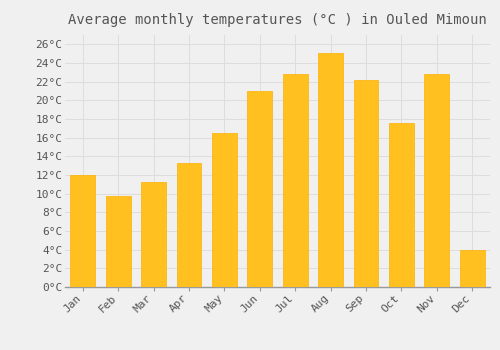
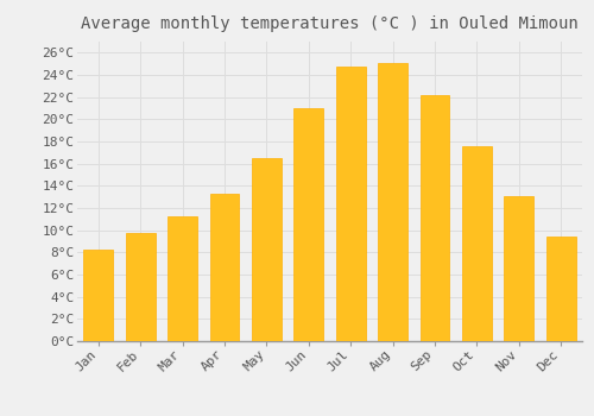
Jan: 12.0°C -> 8.3°C
Jul: 22.8°C -> 24.7°C
Nov: 22.8°C -> 13.1°C
Dec: 4.0°C -> 9.4°C
